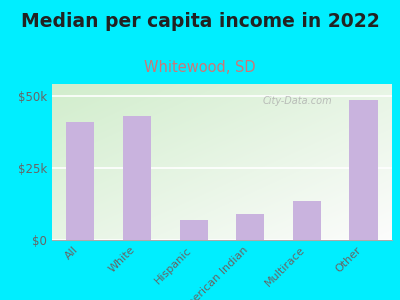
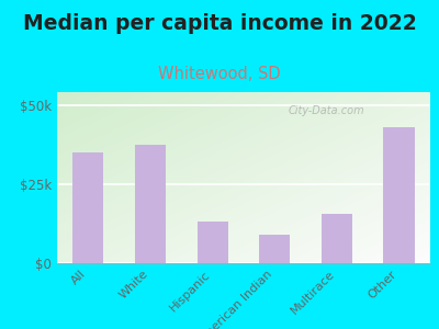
All: $41.0k -> $35.0k
White: $43.0k -> $37.5k
Hispanic: $7.0k -> $13.0k
Multirace: $13.5k -> $15.5k
Other: $48.5k -> $43.0k
